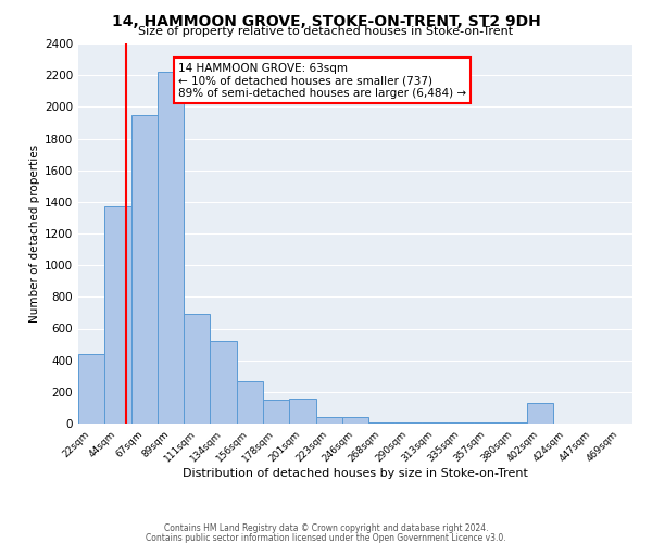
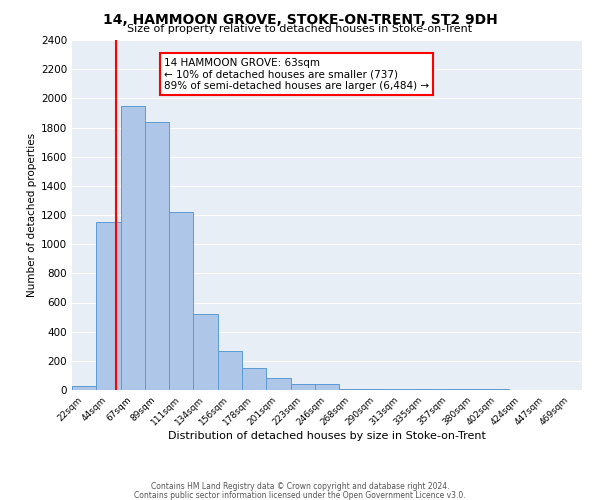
22sqm: 440 -> 30
44sqm: 1370 -> 1150
89sqm: 2220 -> 1840
111sqm: 690 -> 1220
201sqm: 160 -> 80
402sqm: 130 -> 0
